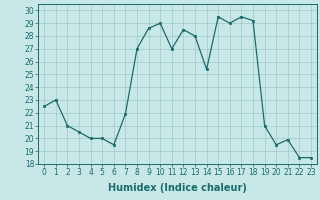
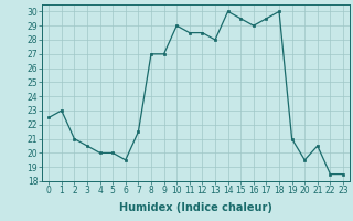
7: 21.9 -> 21.5
9: 28.6 -> 27.0
11: 27.0 -> 28.5
14: 25.4 -> 30.0
18: 29.2 -> 30.0
21: 19.9 -> 20.5
